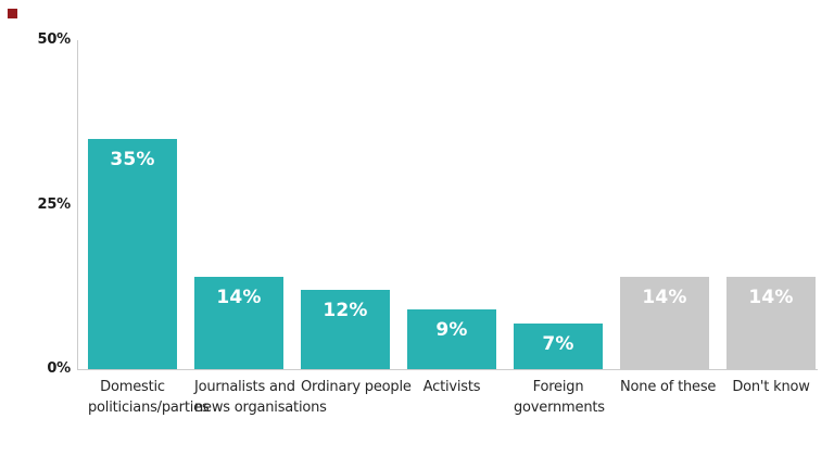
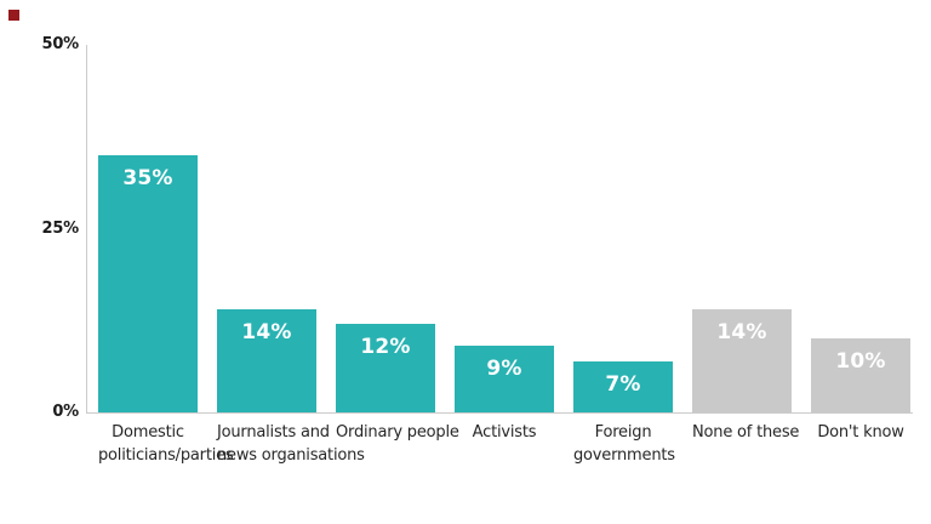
Don't know: 14% -> 10%
